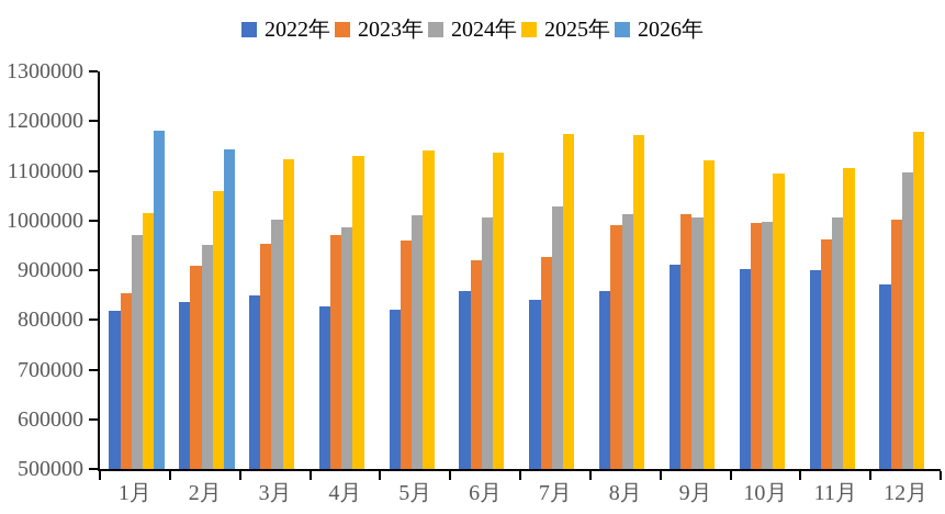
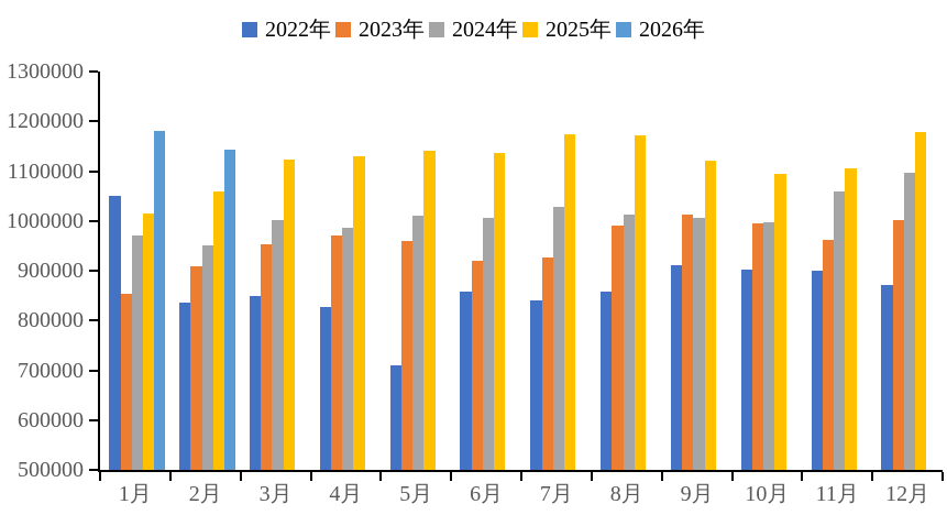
2022年/1月: 820000 -> 1050000
2022年/5月: 820000 -> 710000
2024年/11月: 1010000 -> 1060000
